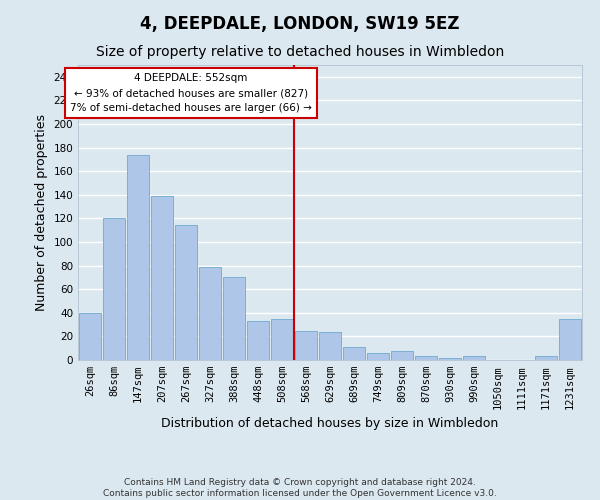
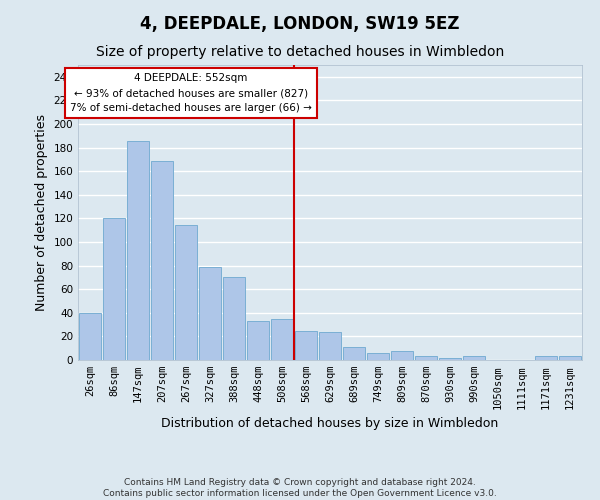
147sqm: 174 -> 186
207sqm: 139 -> 169
1231sqm: 35 -> 3
